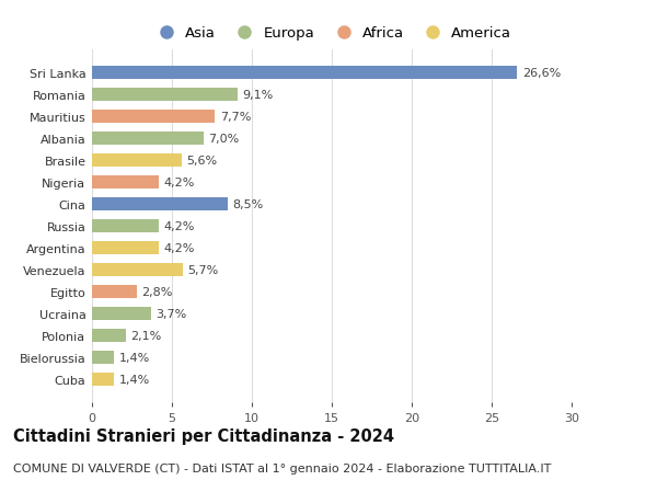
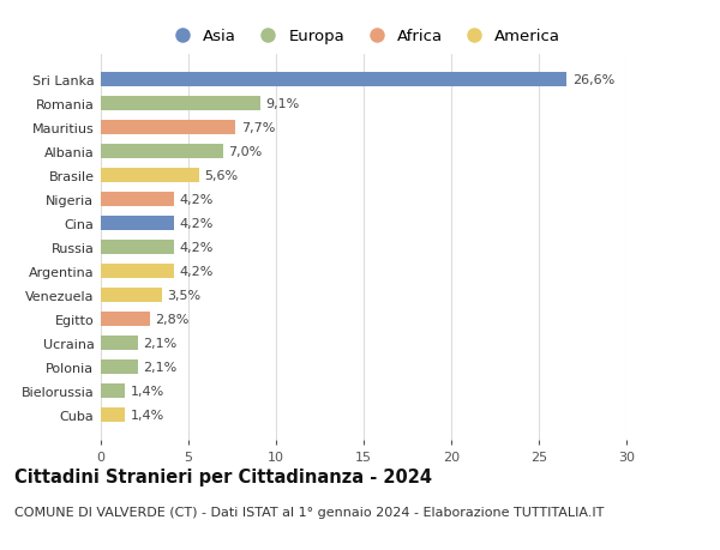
Cina: 8,5% -> 4,2%
Venezuela: 5,7% -> 3,5%
Ucraina: 3,7% -> 2,1%
